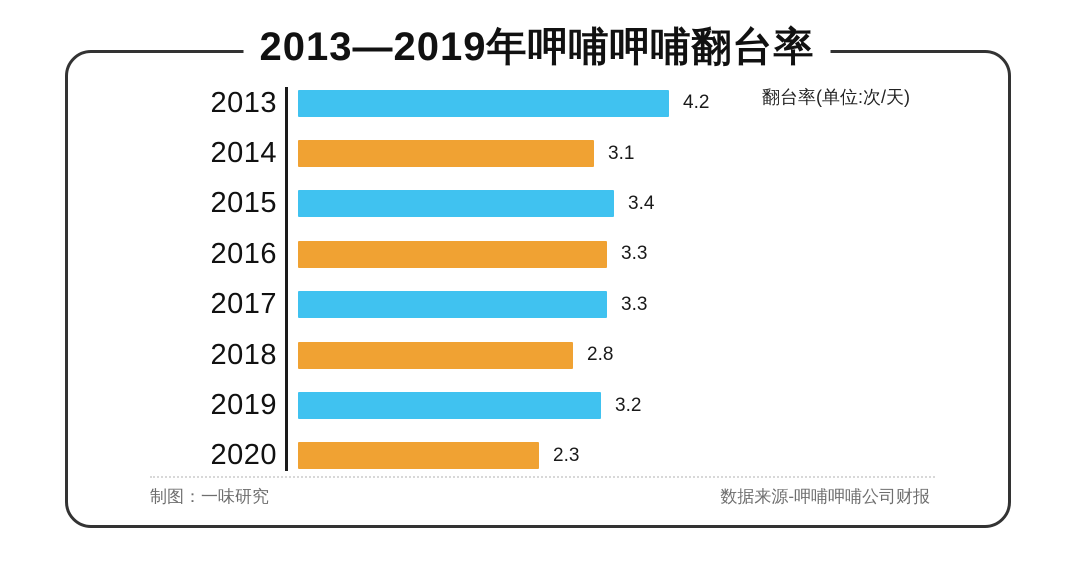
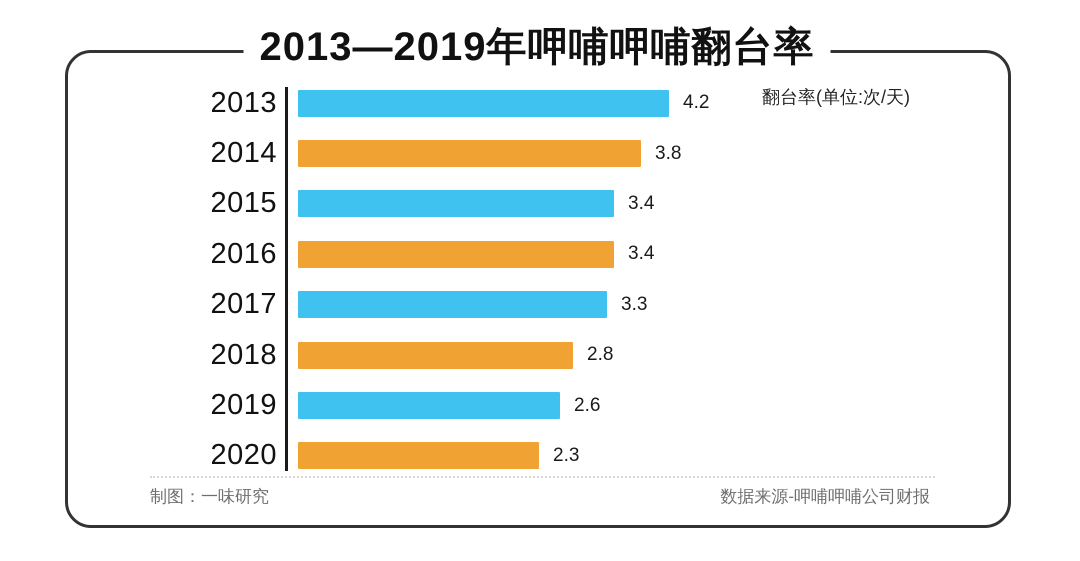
2014: 3.1 -> 3.8
2016: 3.3 -> 3.4
2019: 3.2 -> 2.6
